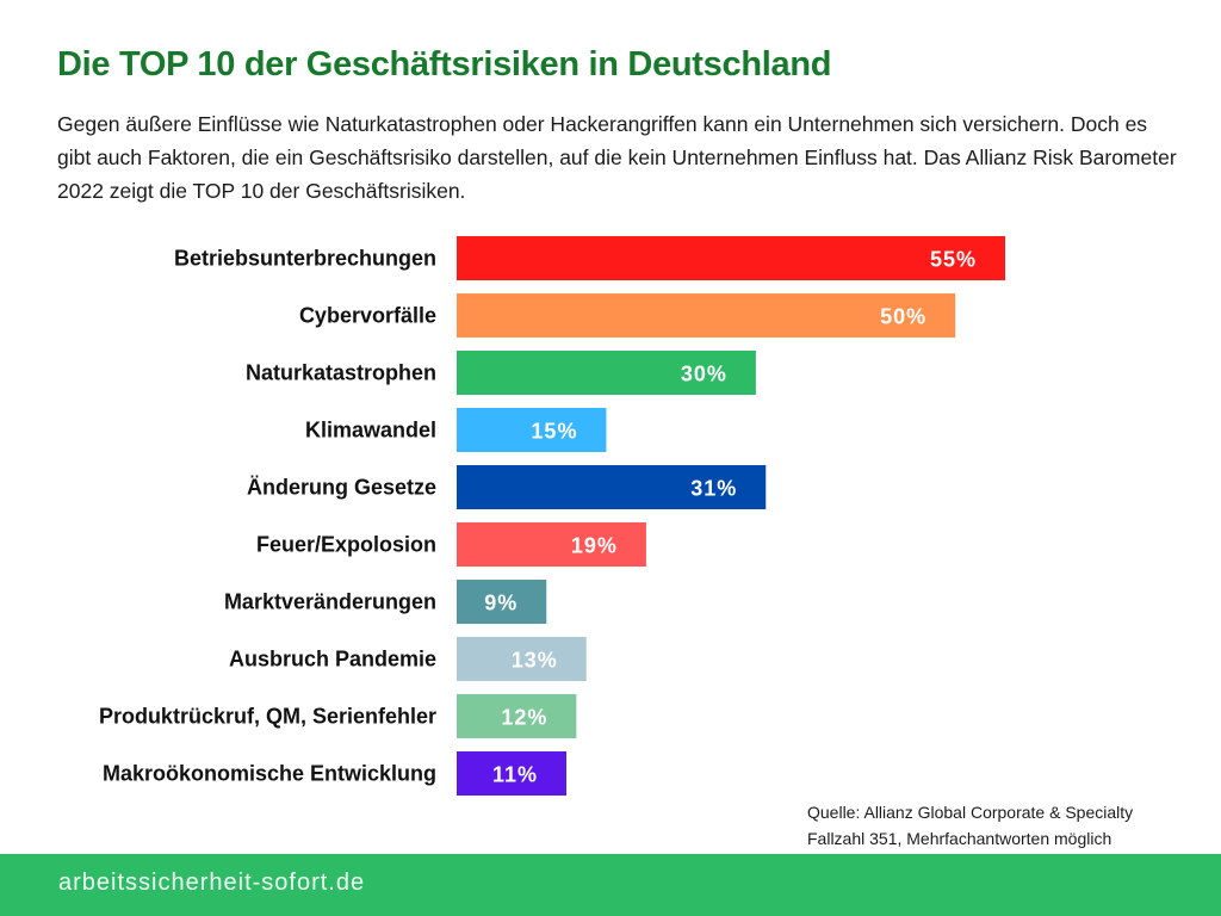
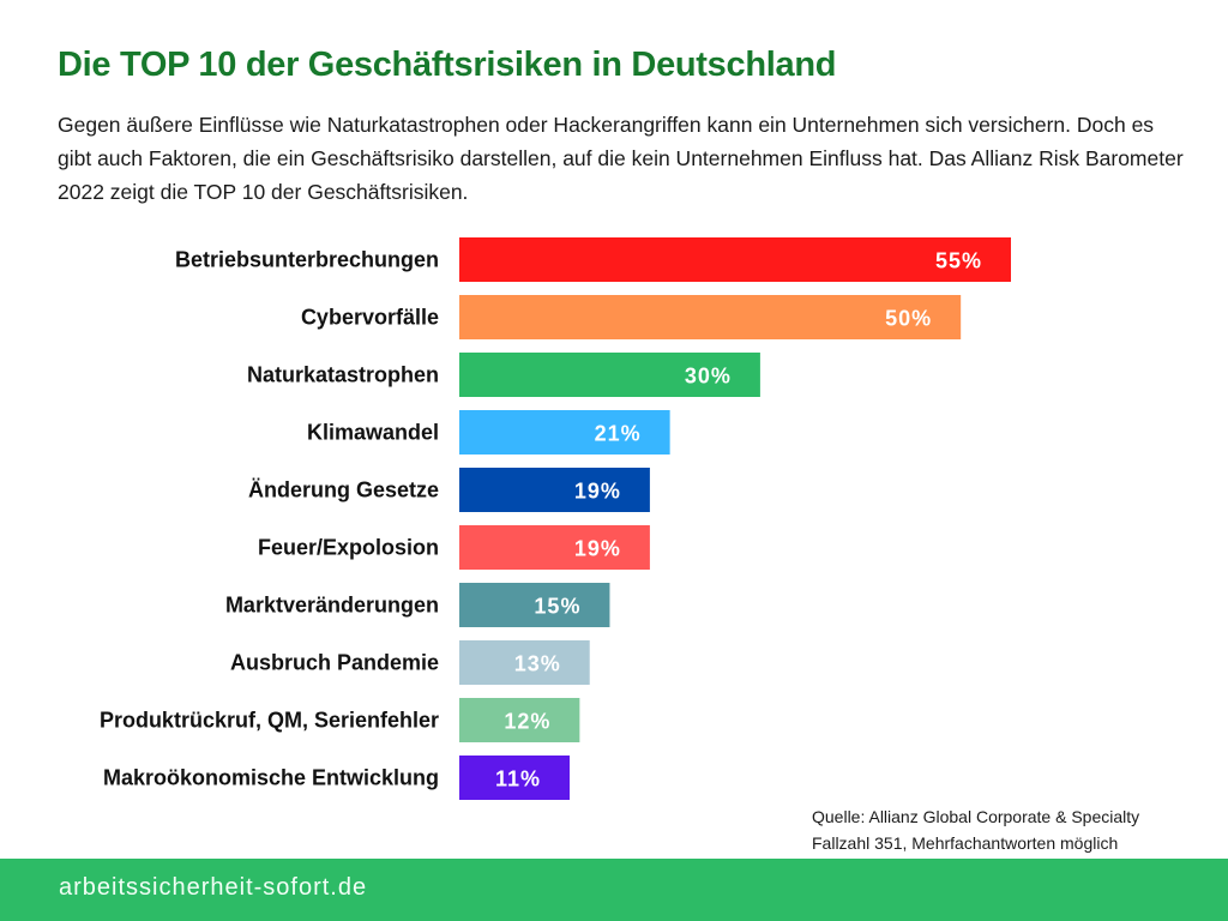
Klimawandel: 15% -> 21%
Änderung Gesetze: 31% -> 19%
Marktveränderungen: 9% -> 15%
